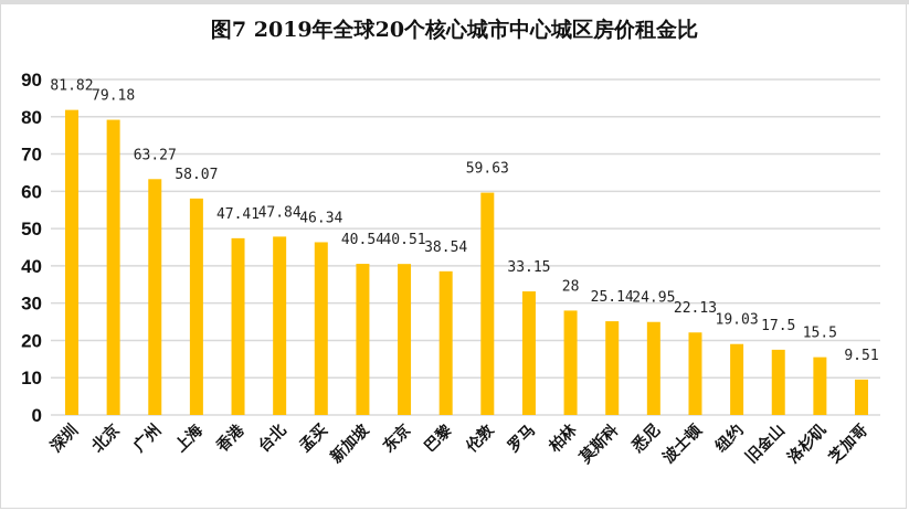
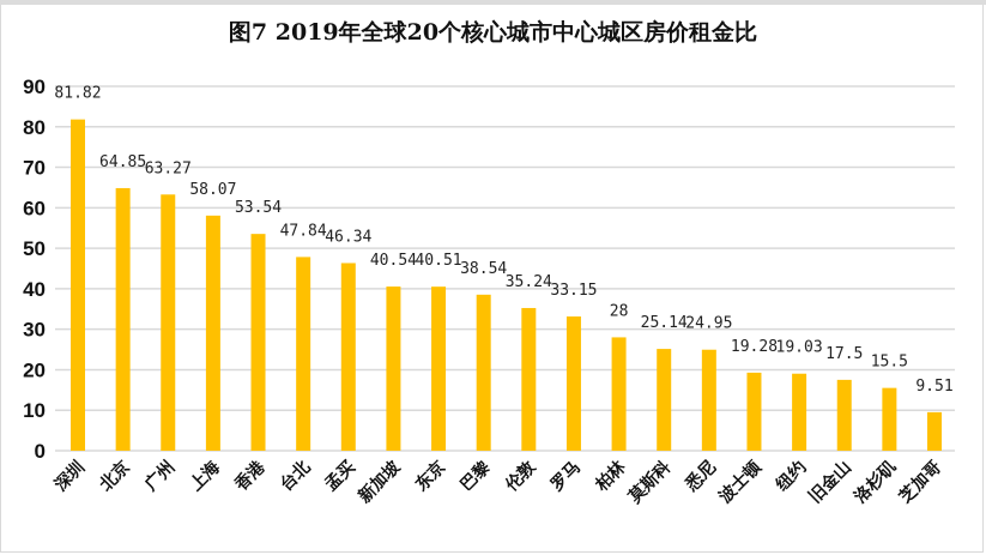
北京: 79.18 -> 64.85
香港: 47.41 -> 53.54
伦敦: 59.63 -> 35.24
波士顿: 22.13 -> 19.28
